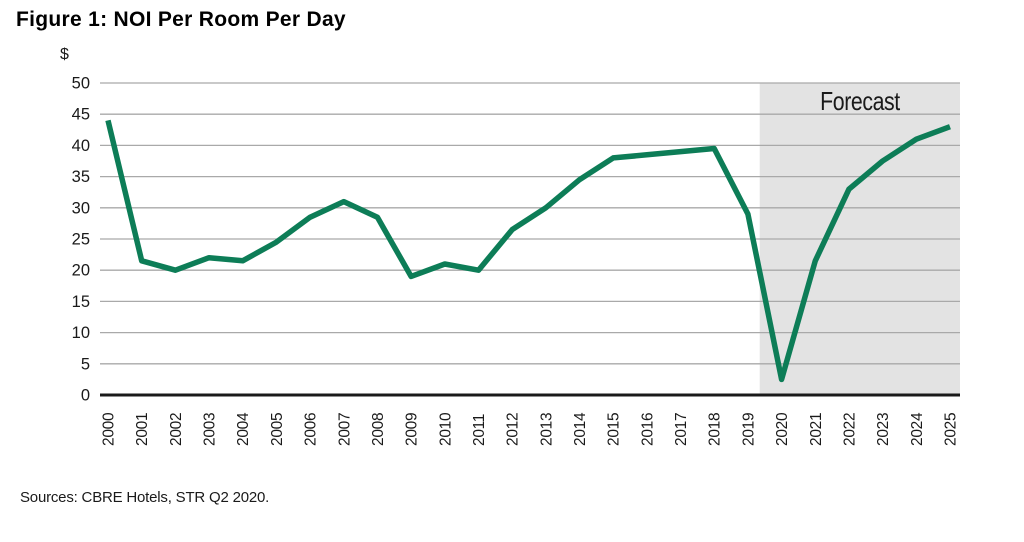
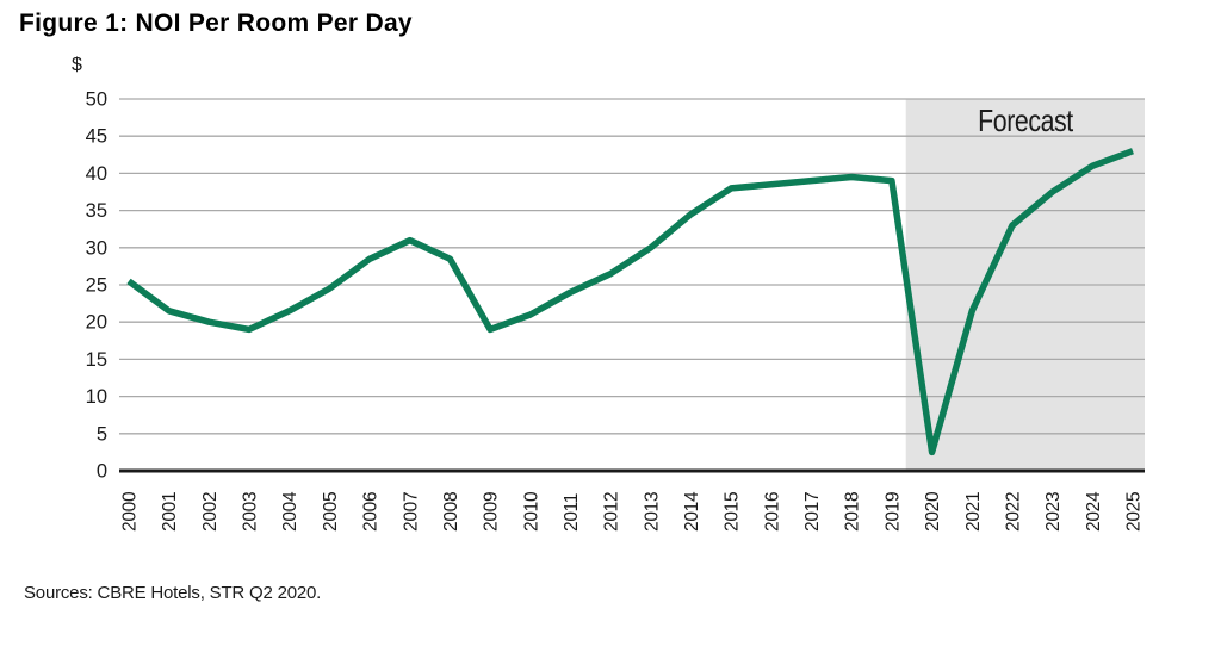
2000: 44 -> 26
2003: 22 -> 19
2011: 20 -> 24
2019: 29 -> 39
